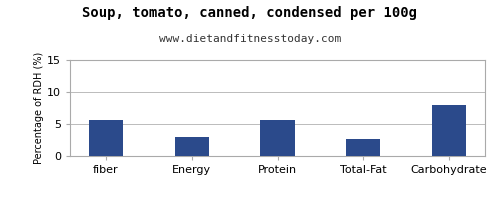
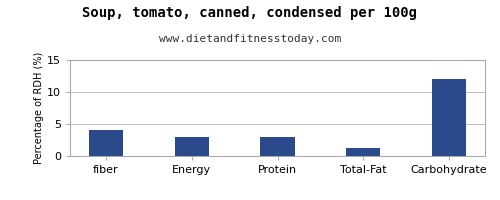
fiber: 5.6 -> 4.0
Protein: 5.6 -> 3.0
Total-Fat: 2.6 -> 1.2
Carbohydrate: 8.0 -> 12.0
